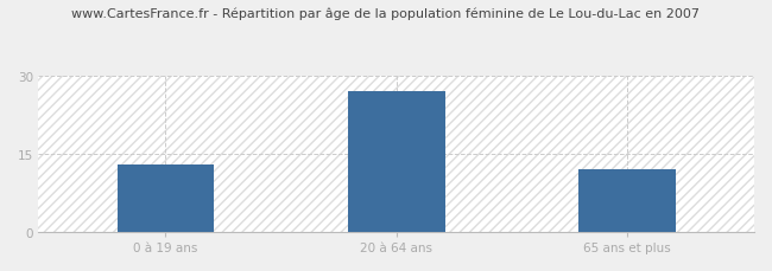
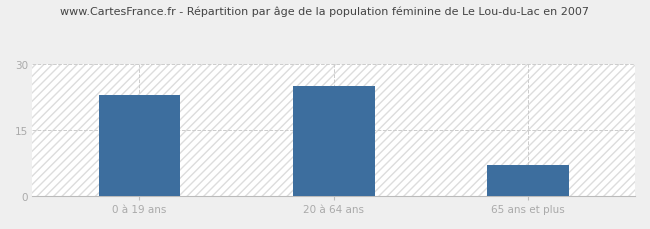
0 à 19 ans: 13 -> 23
20 à 64 ans: 27 -> 25
65 ans et plus: 12 -> 7
